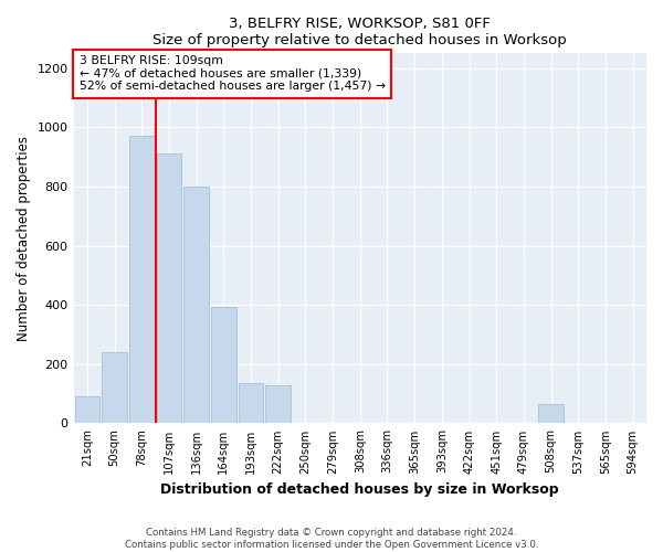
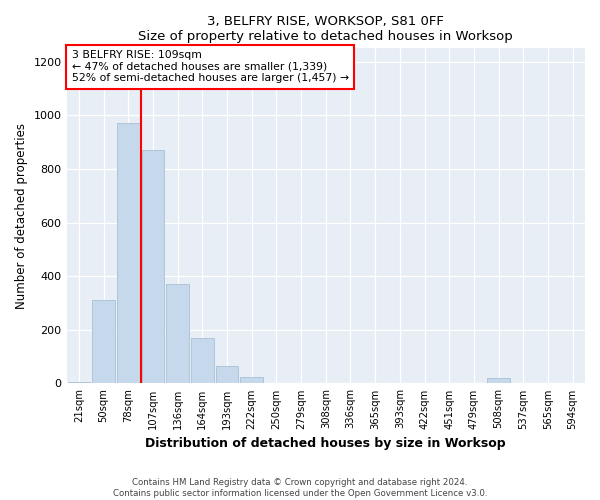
21sqm: 90 -> 5
50sqm: 240 -> 310
107sqm: 910 -> 870
136sqm: 800 -> 370
164sqm: 395 -> 170
193sqm: 135 -> 65
222sqm: 130 -> 25
508sqm: 65 -> 20
